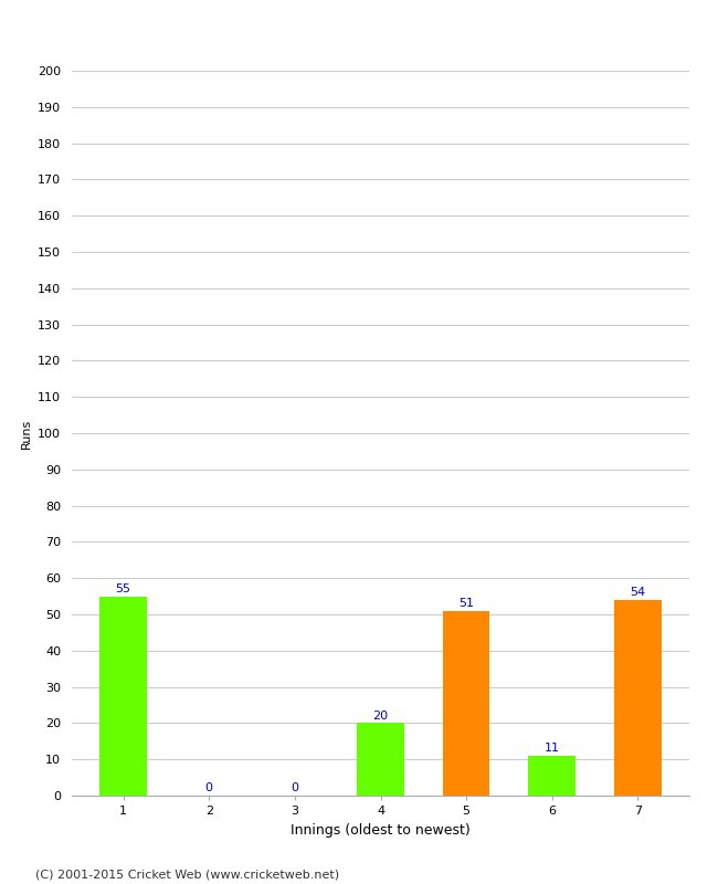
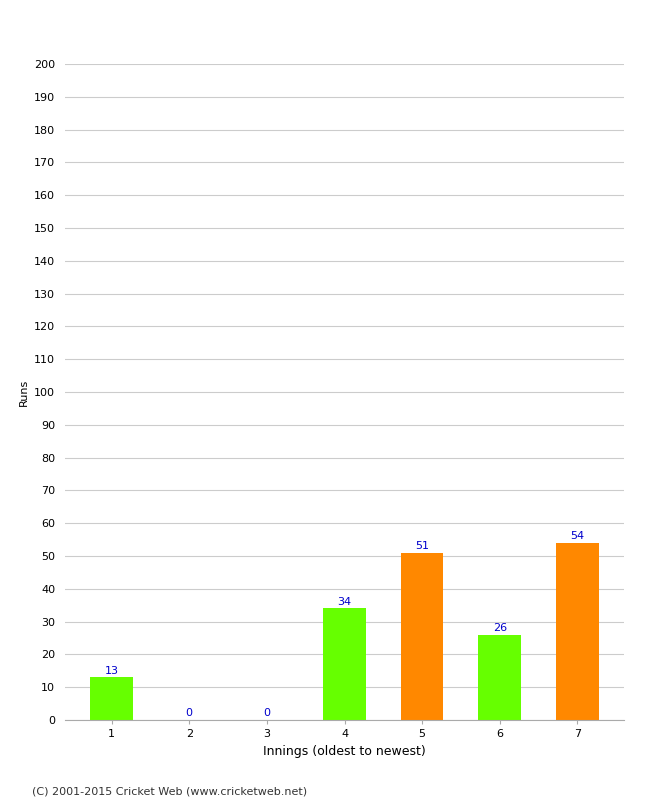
1: 55 -> 13
4: 20 -> 34
6: 11 -> 26
